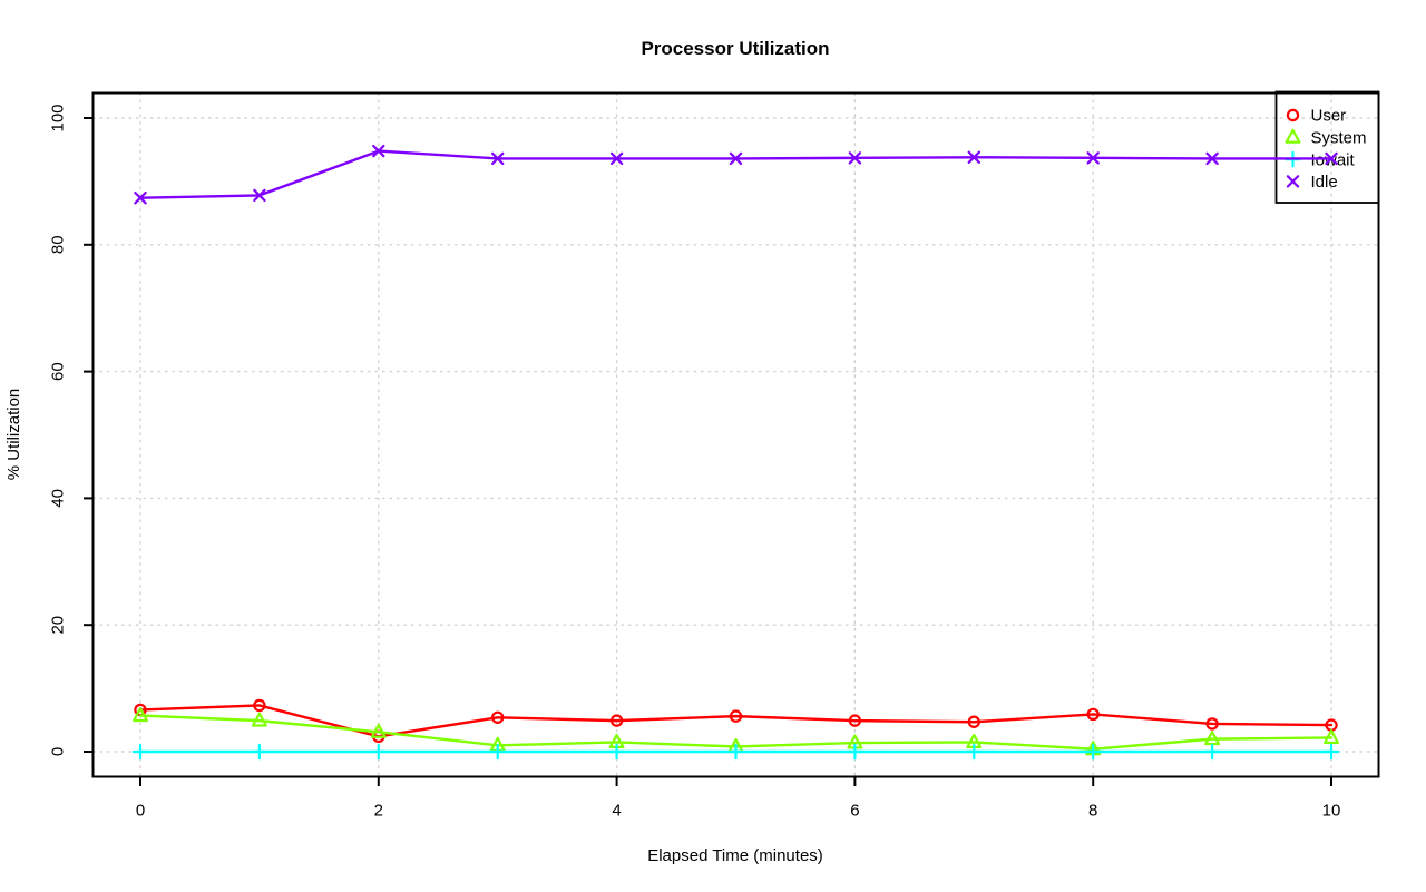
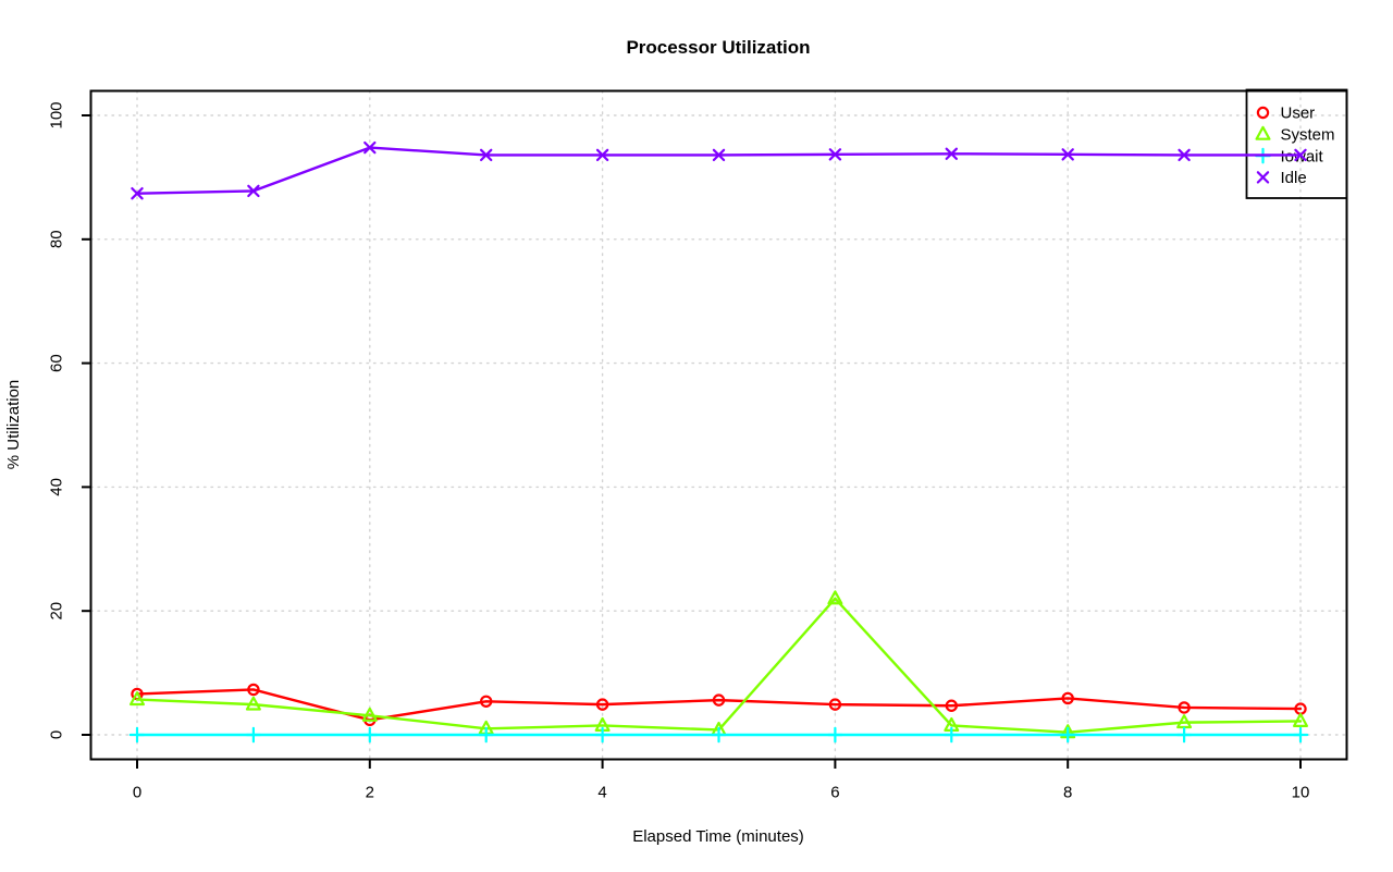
System/6: 1 -> 22
